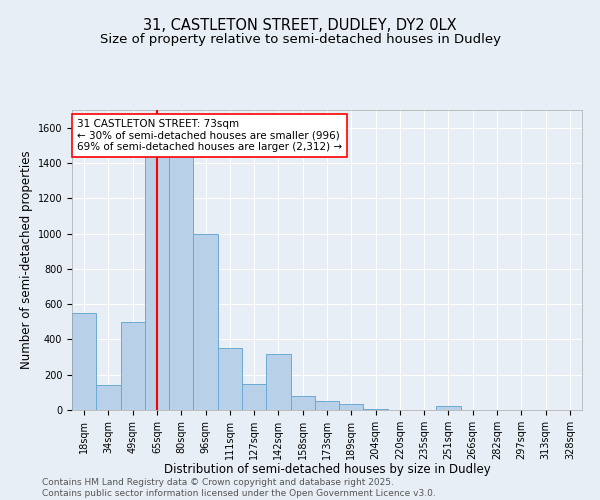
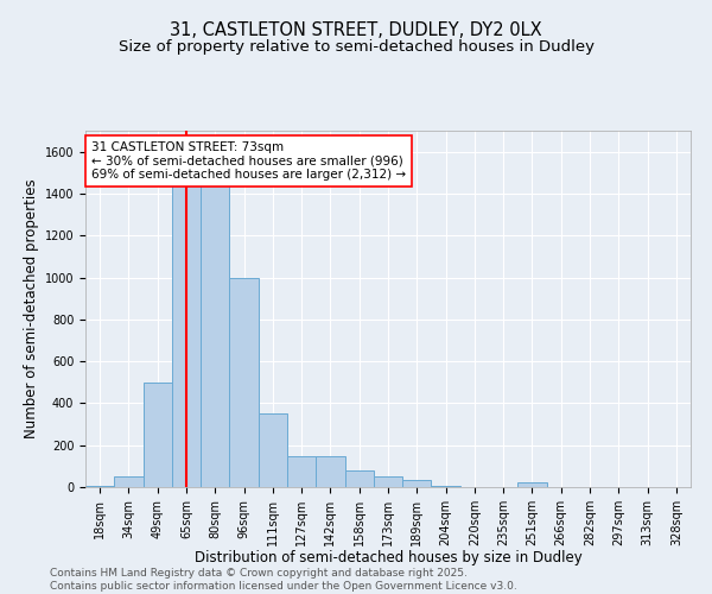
18sqm: 550 -> 0
34sqm: 140 -> 50
142sqm: 320 -> 150
